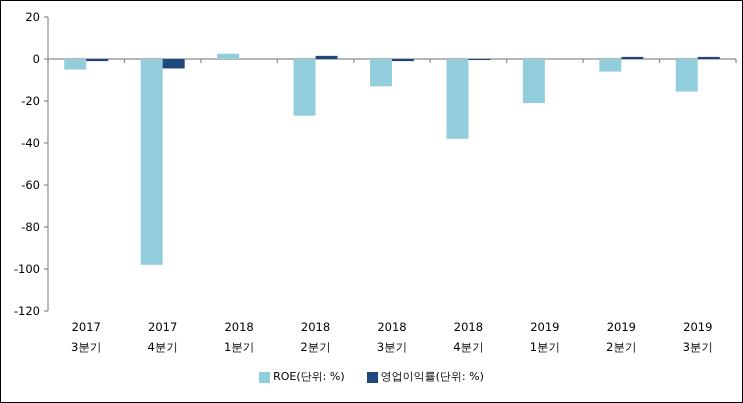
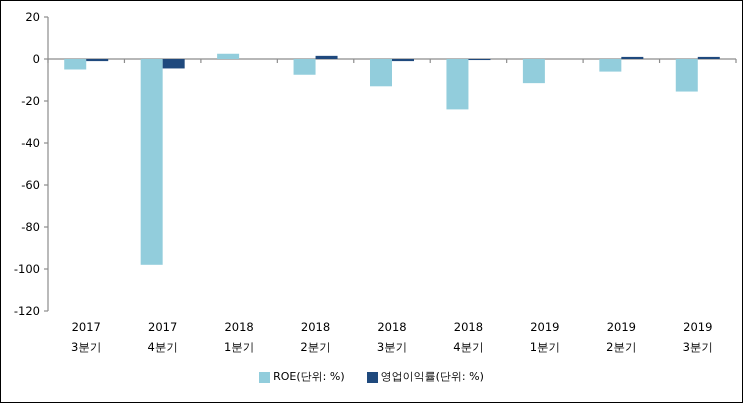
ROE(단위: %)/2018 2분기: -27 -> -8
ROE(단위: %)/2018 4분기: -38 -> -24
ROE(단위: %)/2019 1분기: -21 -> -12
